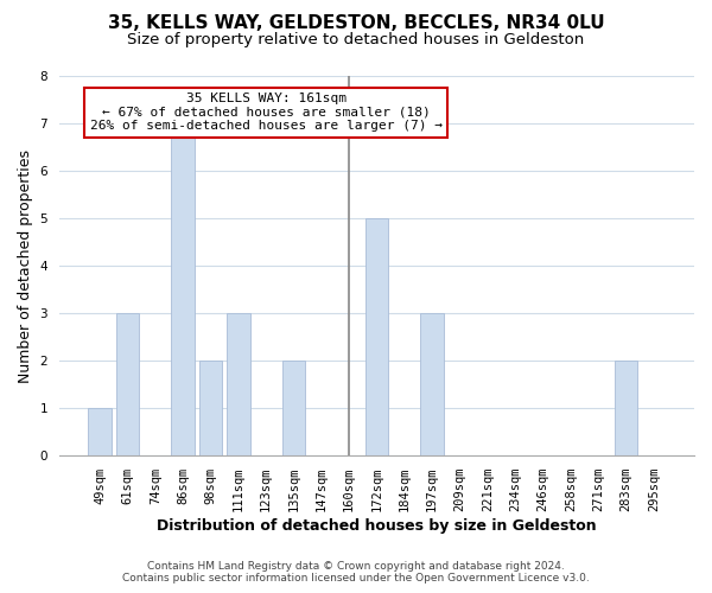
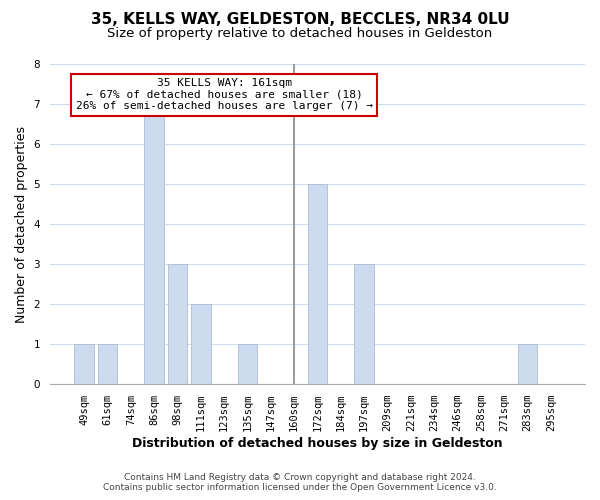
61sqm: 3 -> 1
98sqm: 2 -> 3
111sqm: 3 -> 2
135sqm: 2 -> 1
283sqm: 2 -> 1
